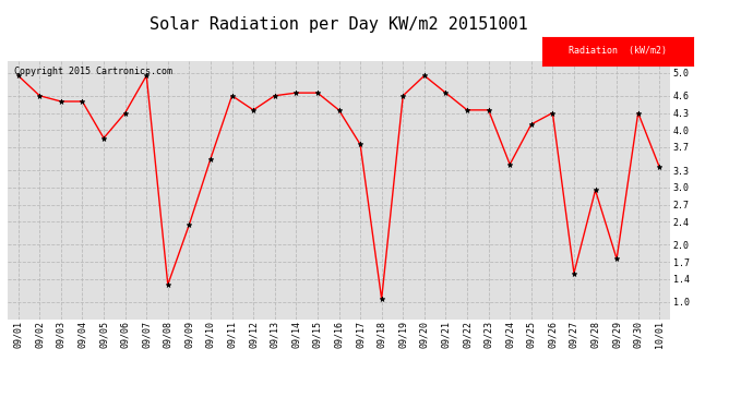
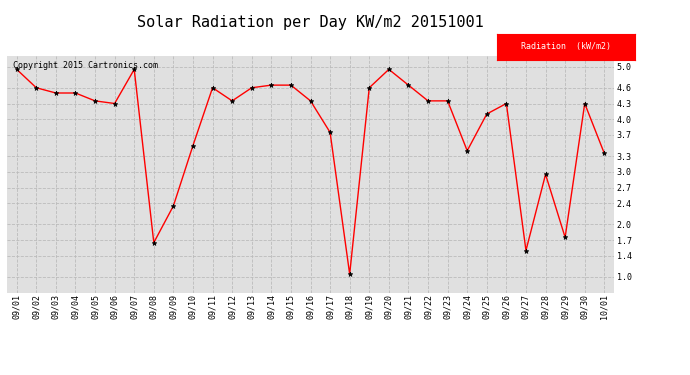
09/05: 3.86 -> 4.35
09/08: 1.30 -> 1.65
